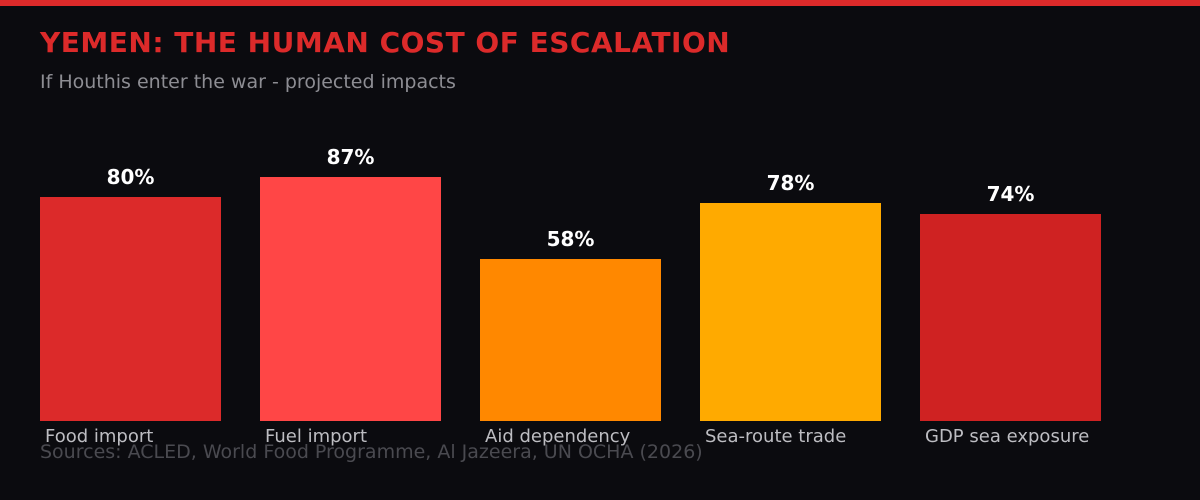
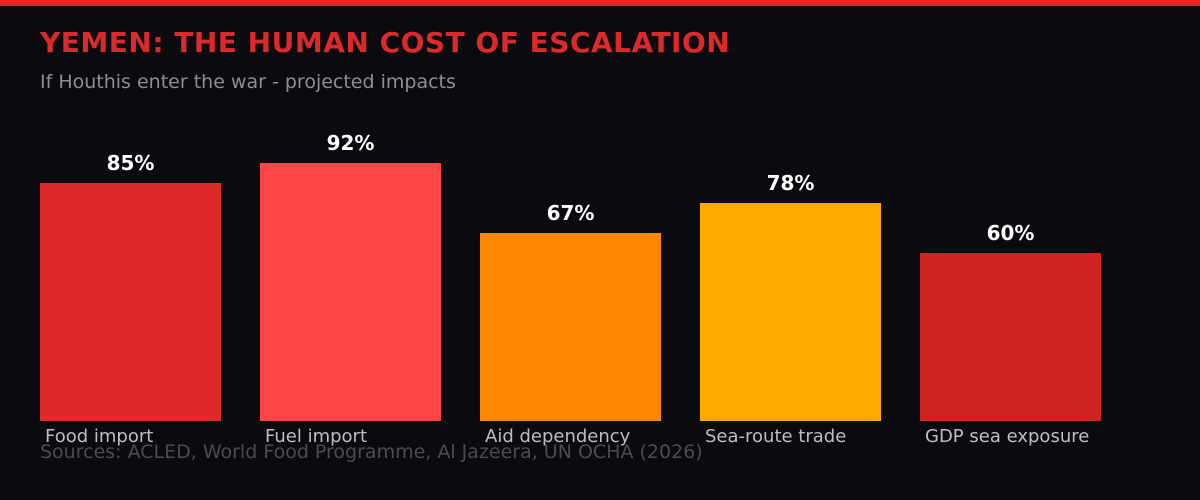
Food import: 80% -> 85%
Fuel import: 87% -> 92%
Aid dependency: 58% -> 67%
GDP sea exposure: 74% -> 60%
